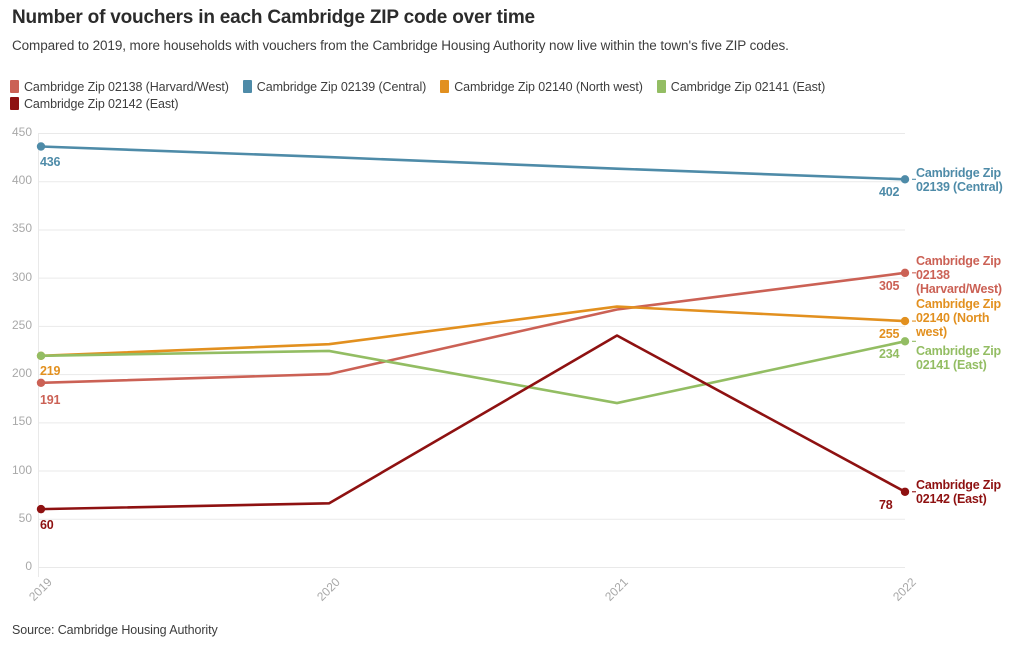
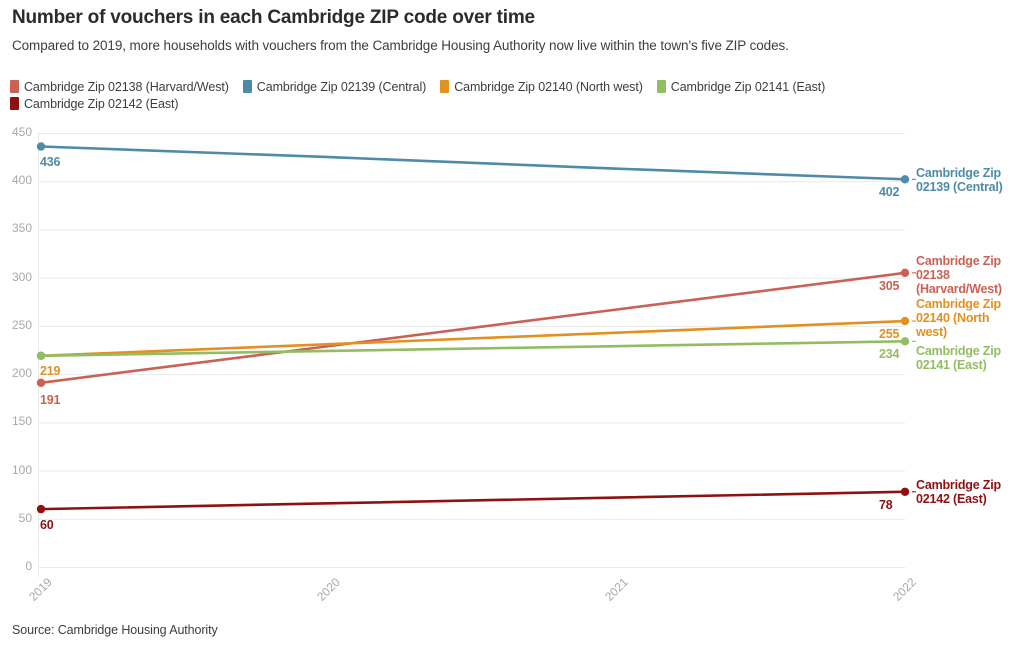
Cambridge Zip 02138 (Harvard/West)/2020: 200 -> 230
Cambridge Zip 02140 (North west)/2021: 270 -> 240
Cambridge Zip 02141 (East)/2021: 170 -> 230
Cambridge Zip 02142 (East)/2021: 240 -> 70
